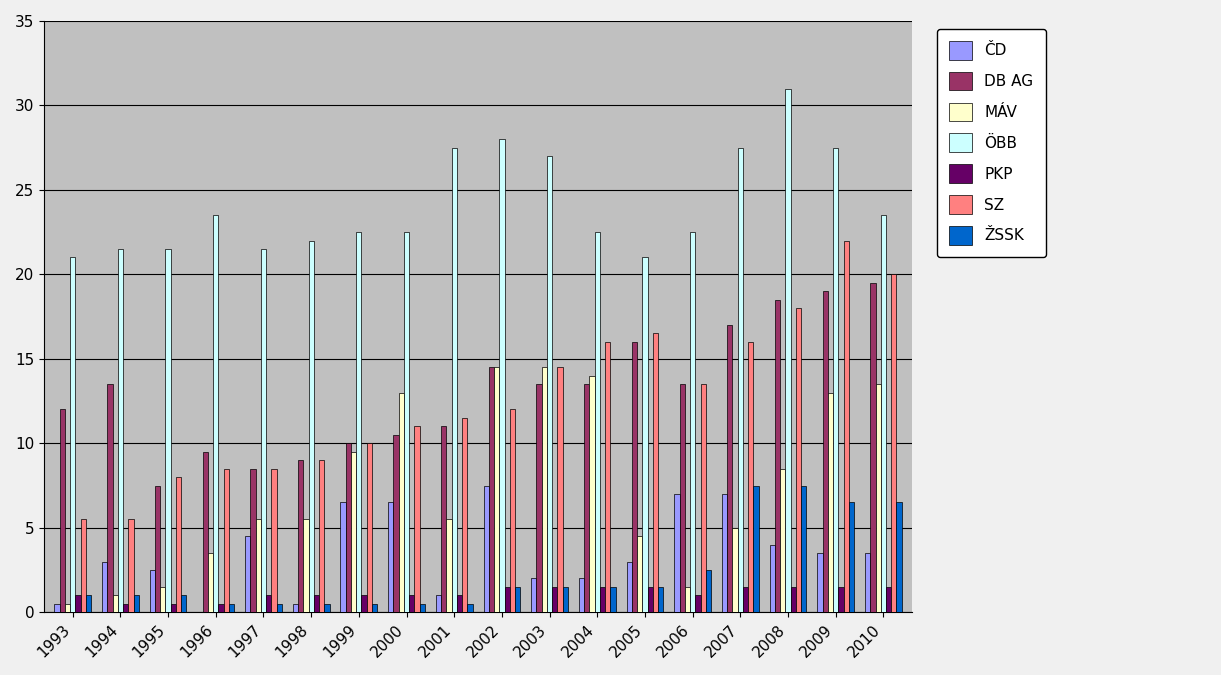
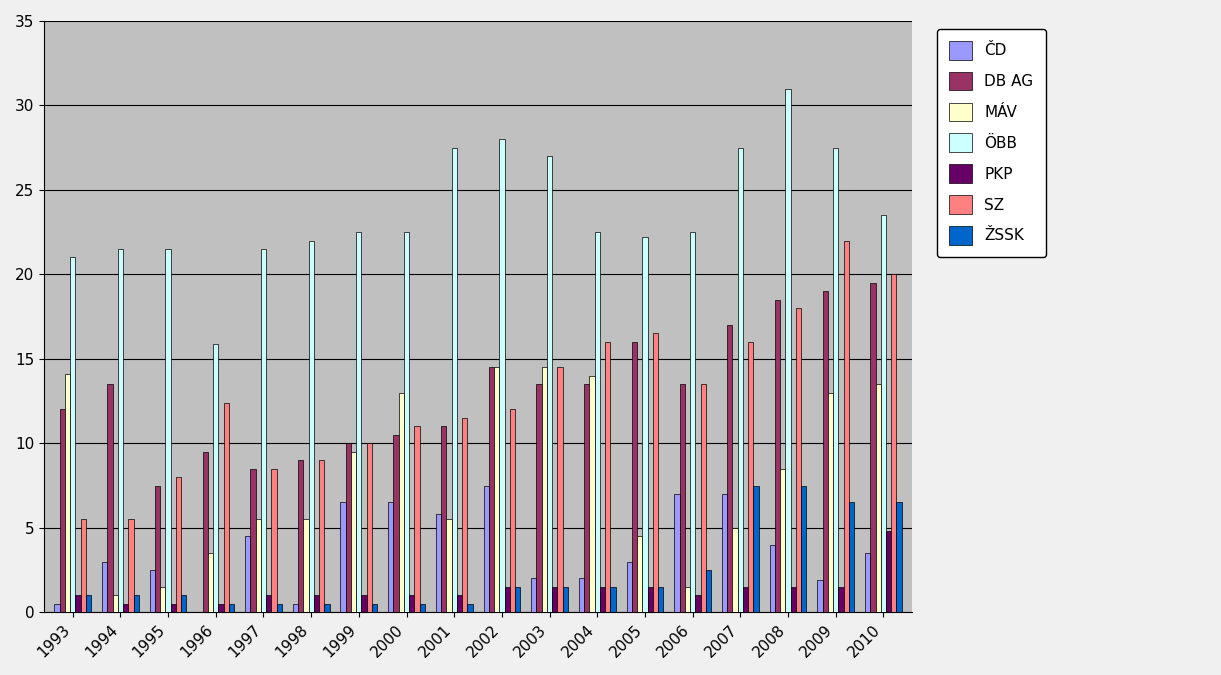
MÁV/1993: 0.5 -> 14.1
ÖBB/1996: 23.5 -> 15.9
SZ/1996: 8.5 -> 12.4
ČD/2001: 1.0 -> 5.8
ÖBB/2005: 21.0 -> 22.2
ČD/2009: 3.5 -> 1.9
PKP/2010: 1.5 -> 4.8
